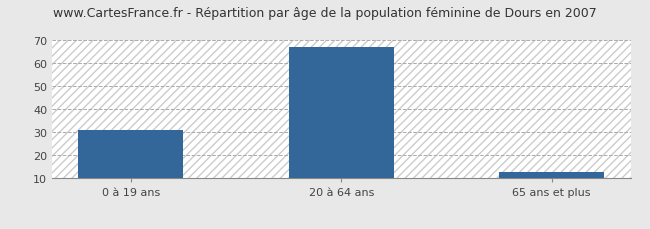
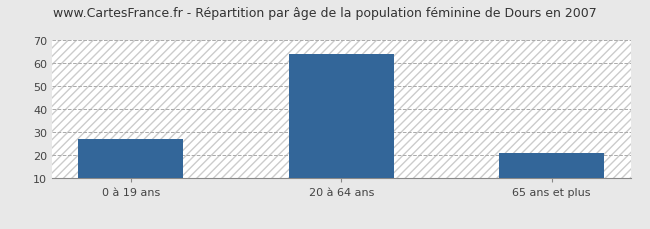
0 à 19 ans: 31 -> 27
20 à 64 ans: 67 -> 64
65 ans et plus: 13 -> 21
